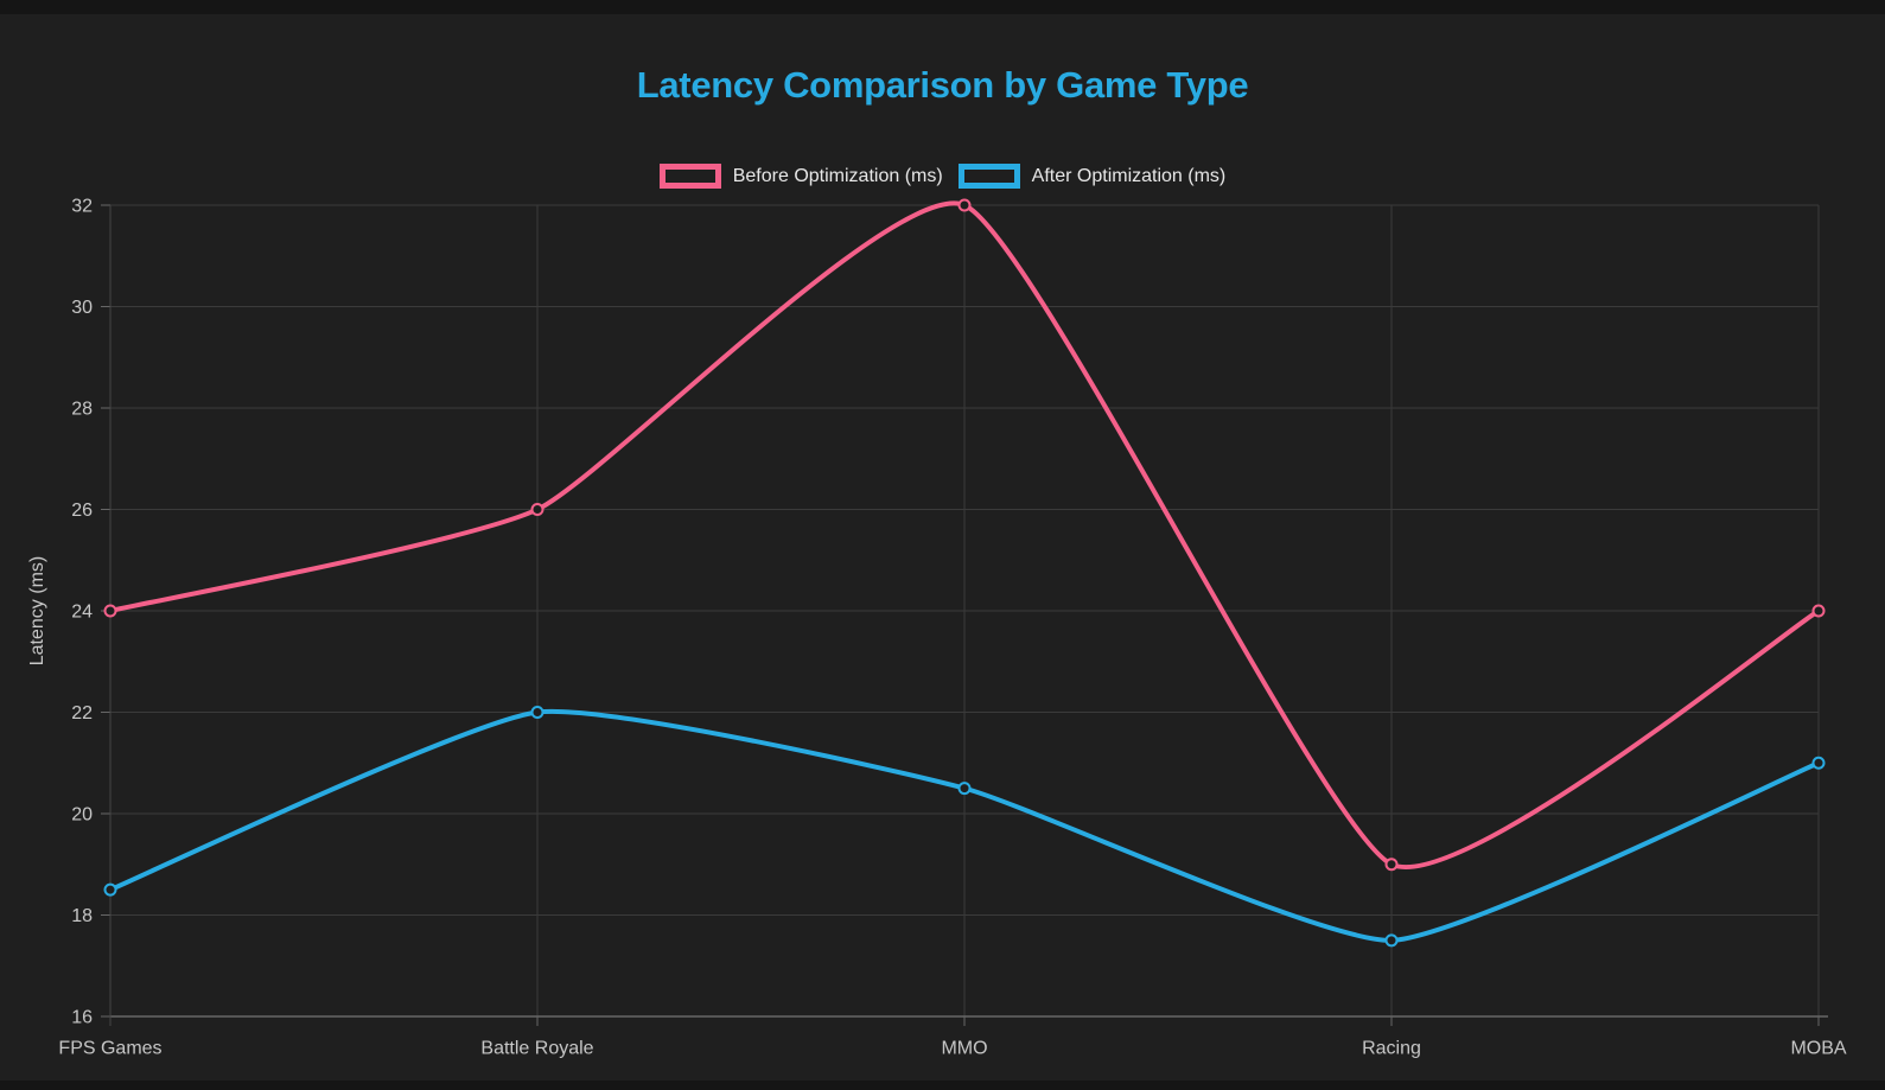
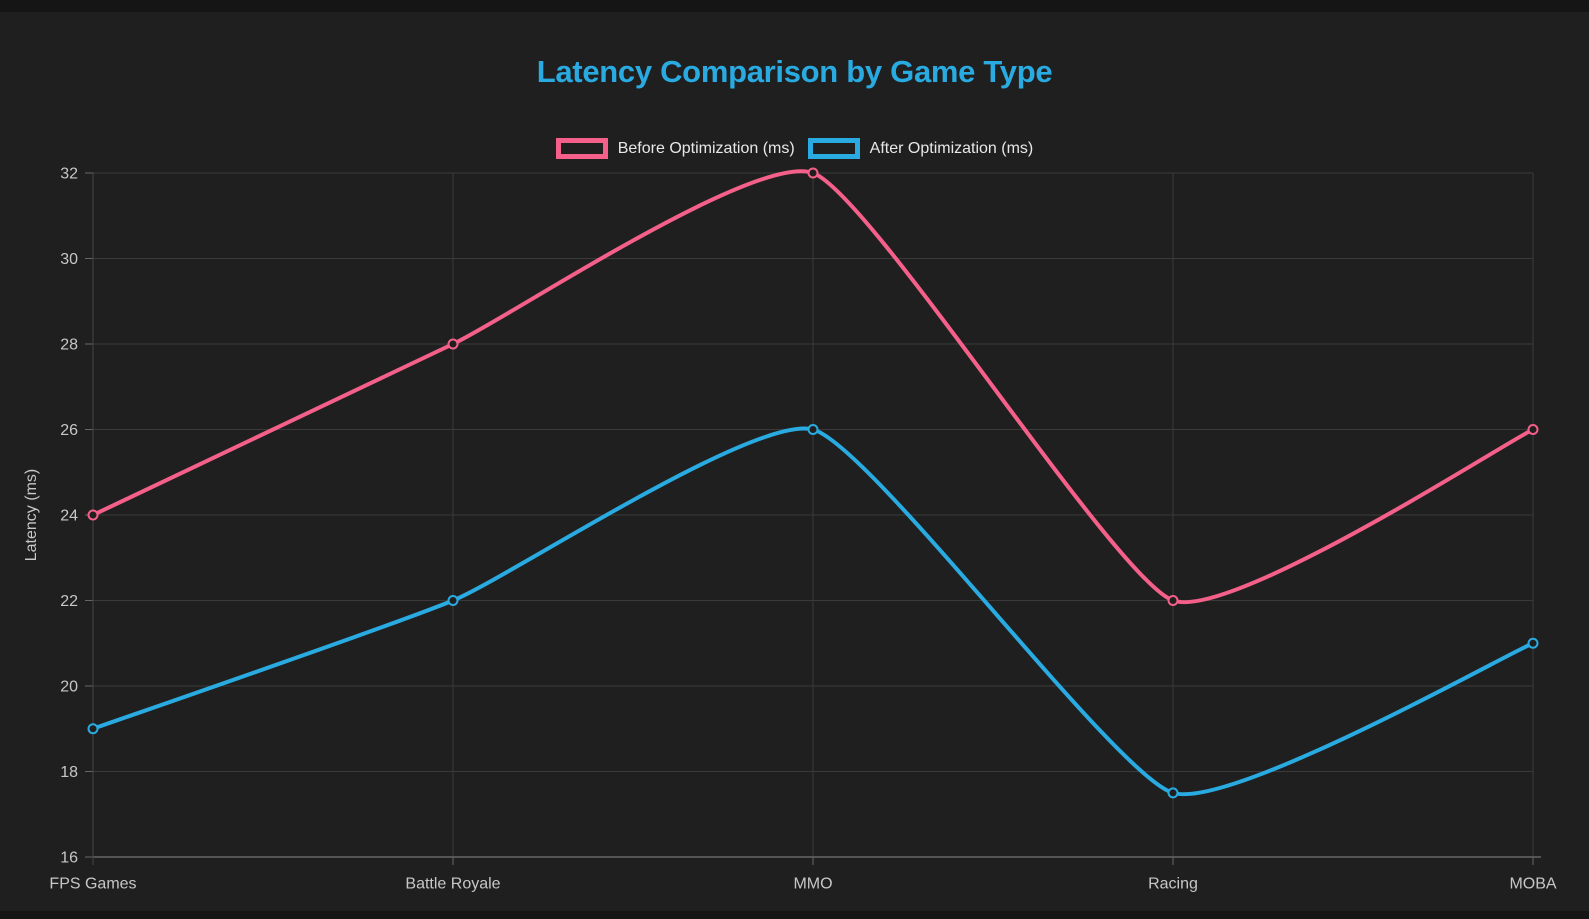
After Optimization (ms)/FPS Games: 18.5 -> 19.0
Before Optimization (ms)/Battle Royale: 26 -> 28
After Optimization (ms)/MMO: 20.5 -> 26.0
Before Optimization (ms)/Racing: 19 -> 22
Before Optimization (ms)/MOBA: 24 -> 26
